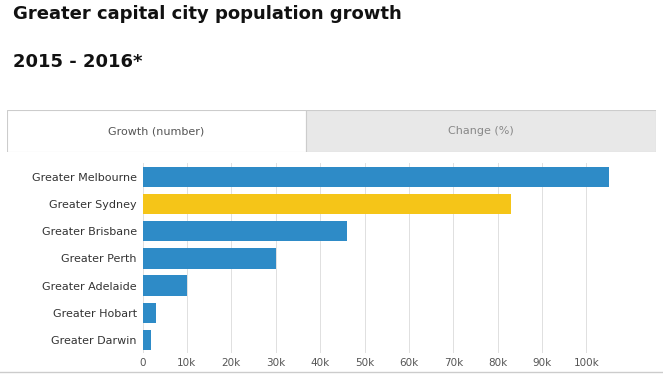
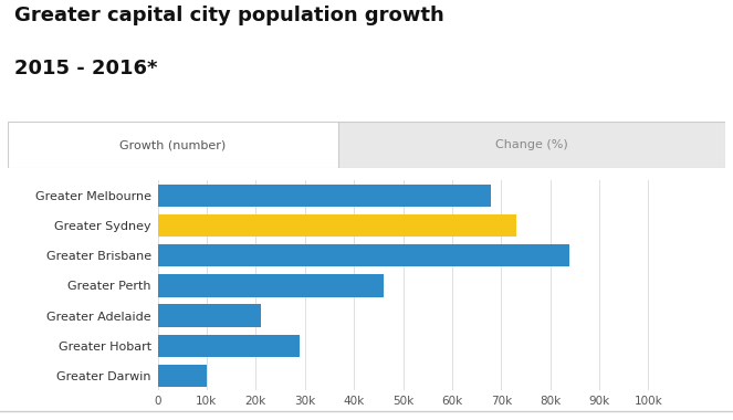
Greater Melbourne: 105k -> 68k
Greater Sydney: 83k -> 73k
Greater Brisbane: 46k -> 84k
Greater Perth: 30k -> 46k
Greater Adelaide: 10k -> 21k
Greater Hobart: 3k -> 29k
Greater Darwin: 2k -> 10k
